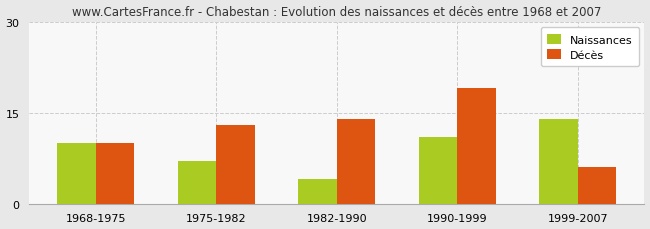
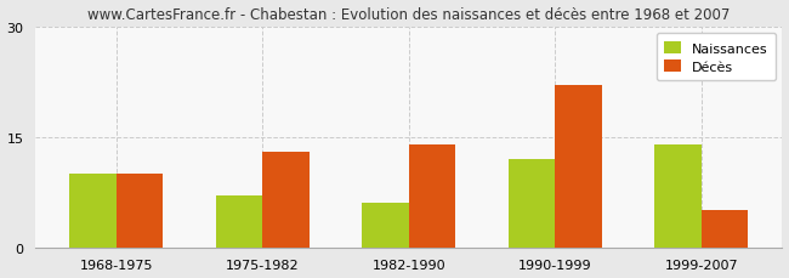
Naissances/1982-1990: 4 -> 6
Naissances/1990-1999: 11 -> 12
Décès/1990-1999: 19 -> 22
Décès/1999-2007: 6 -> 5
